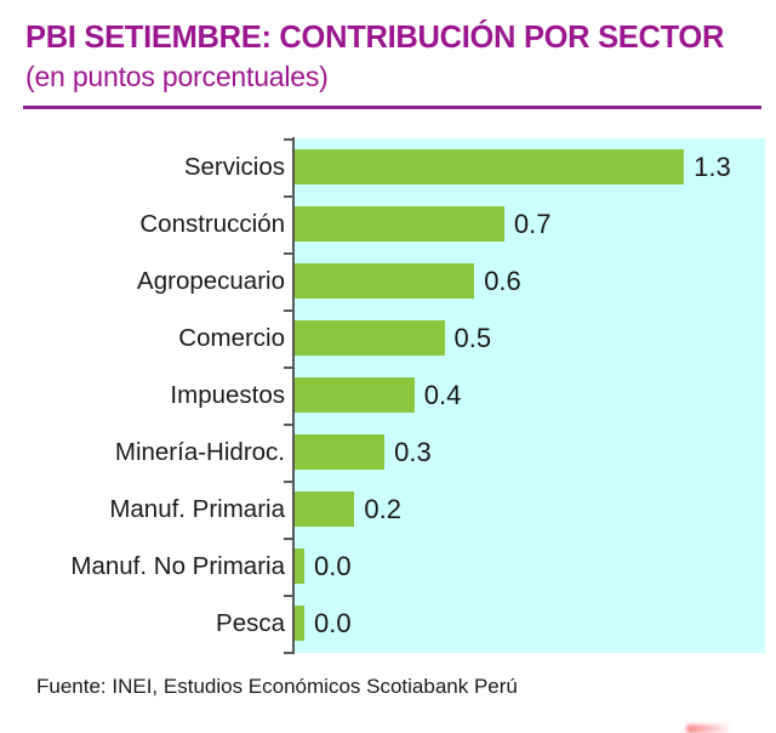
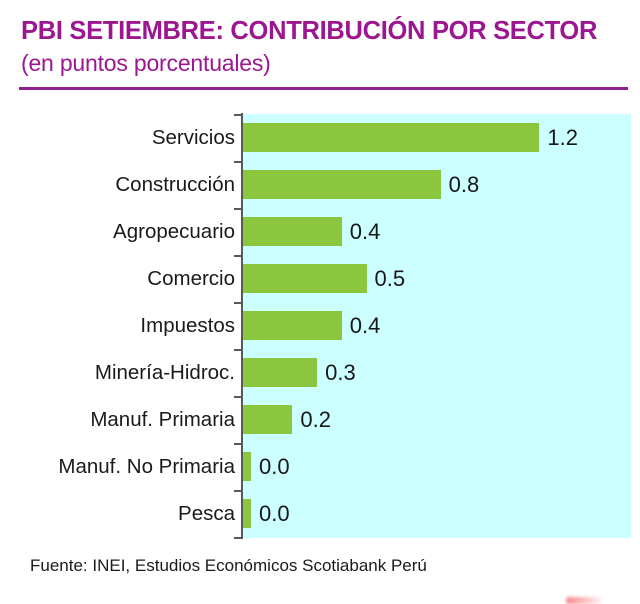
Servicios: 1.3 -> 1.2
Construcción: 0.7 -> 0.8
Agropecuario: 0.6 -> 0.4
